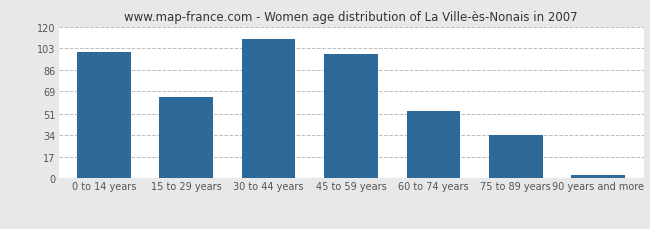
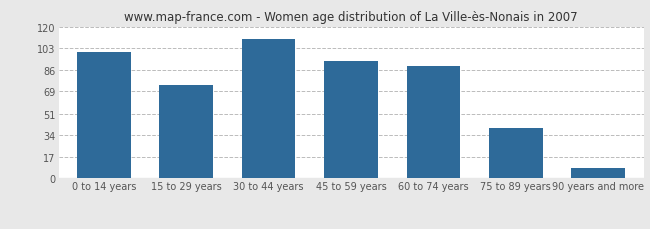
15 to 29 years: 64 -> 74
45 to 59 years: 98 -> 93
60 to 74 years: 53 -> 89
75 to 89 years: 34 -> 40
90 years and more: 3 -> 8
